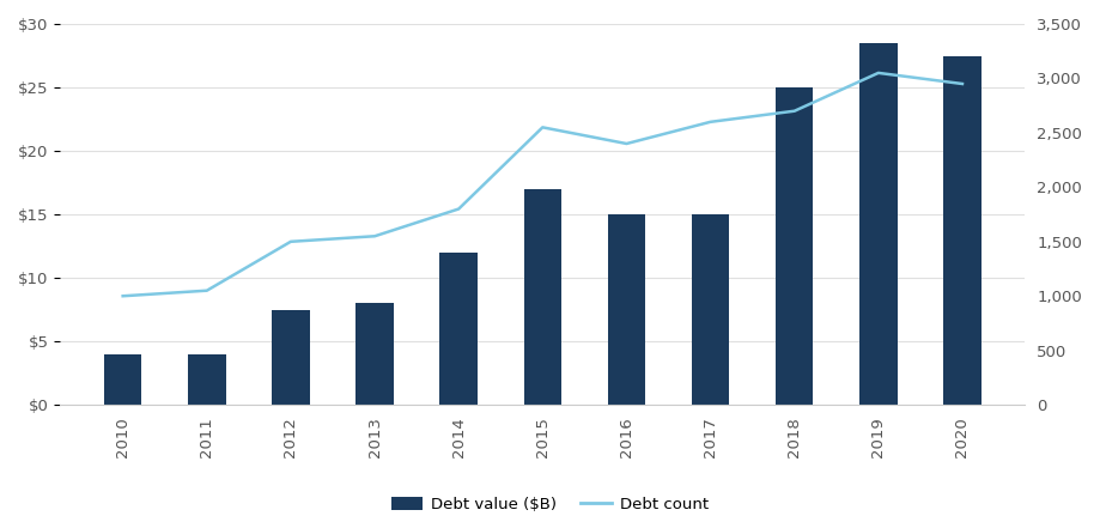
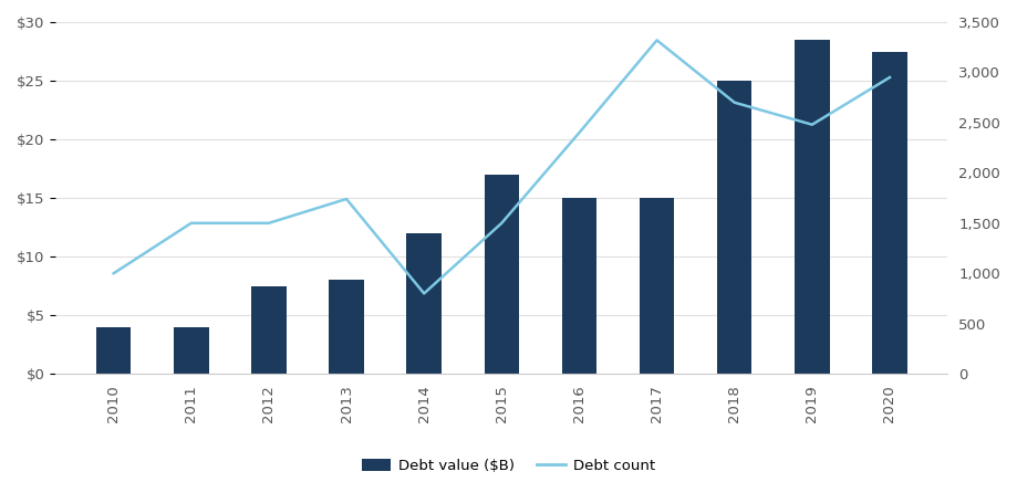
Debt count/2011: 1,050 -> 1,500
Debt count/2013: 1,550 -> 1,740
Debt count/2014: 1,800 -> 800
Debt count/2015: 2,550 -> 1,500
Debt count/2017: 2,600 -> 3,320
Debt count/2019: 3,050 -> 2,480
